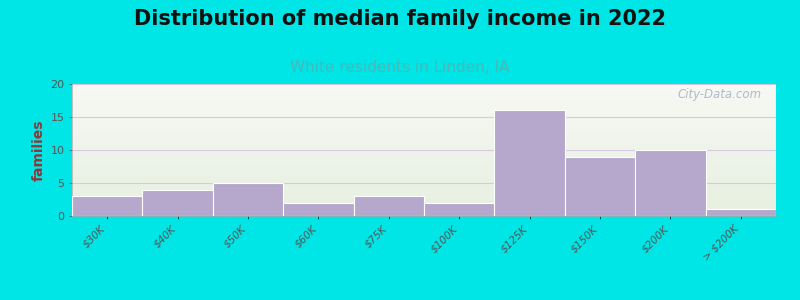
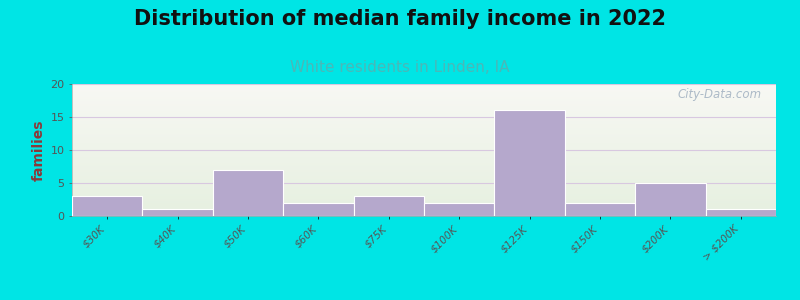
$40K: 4 -> 1
$50K: 5 -> 7
$150K: 9 -> 2
$200K: 10 -> 5
